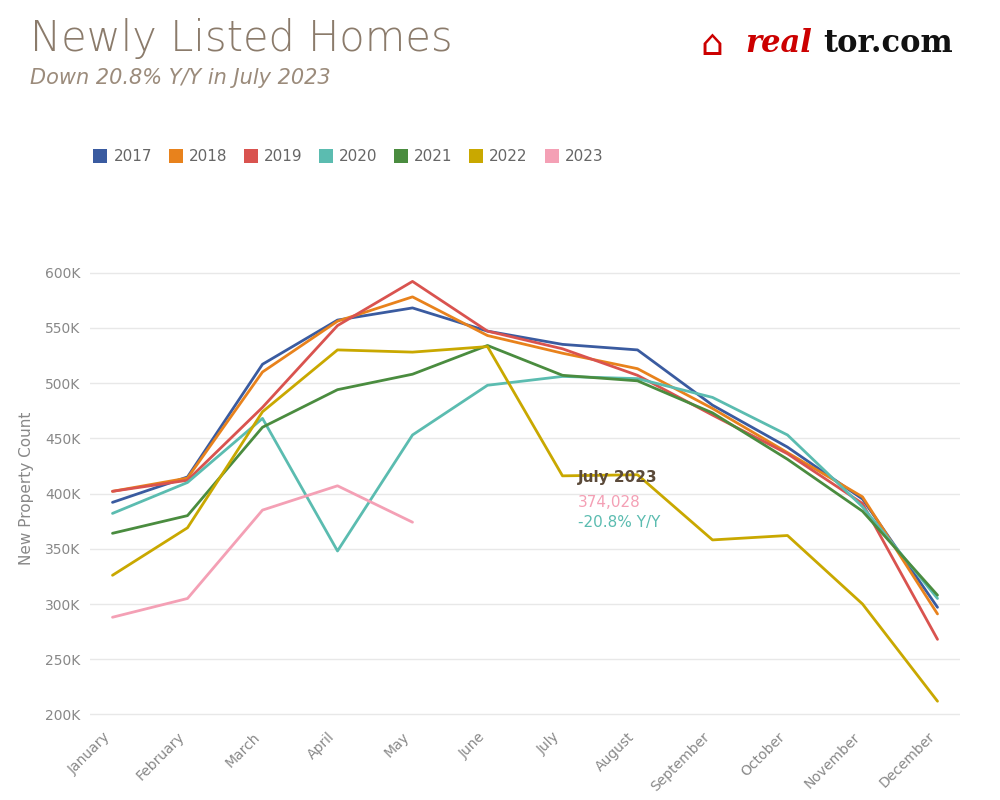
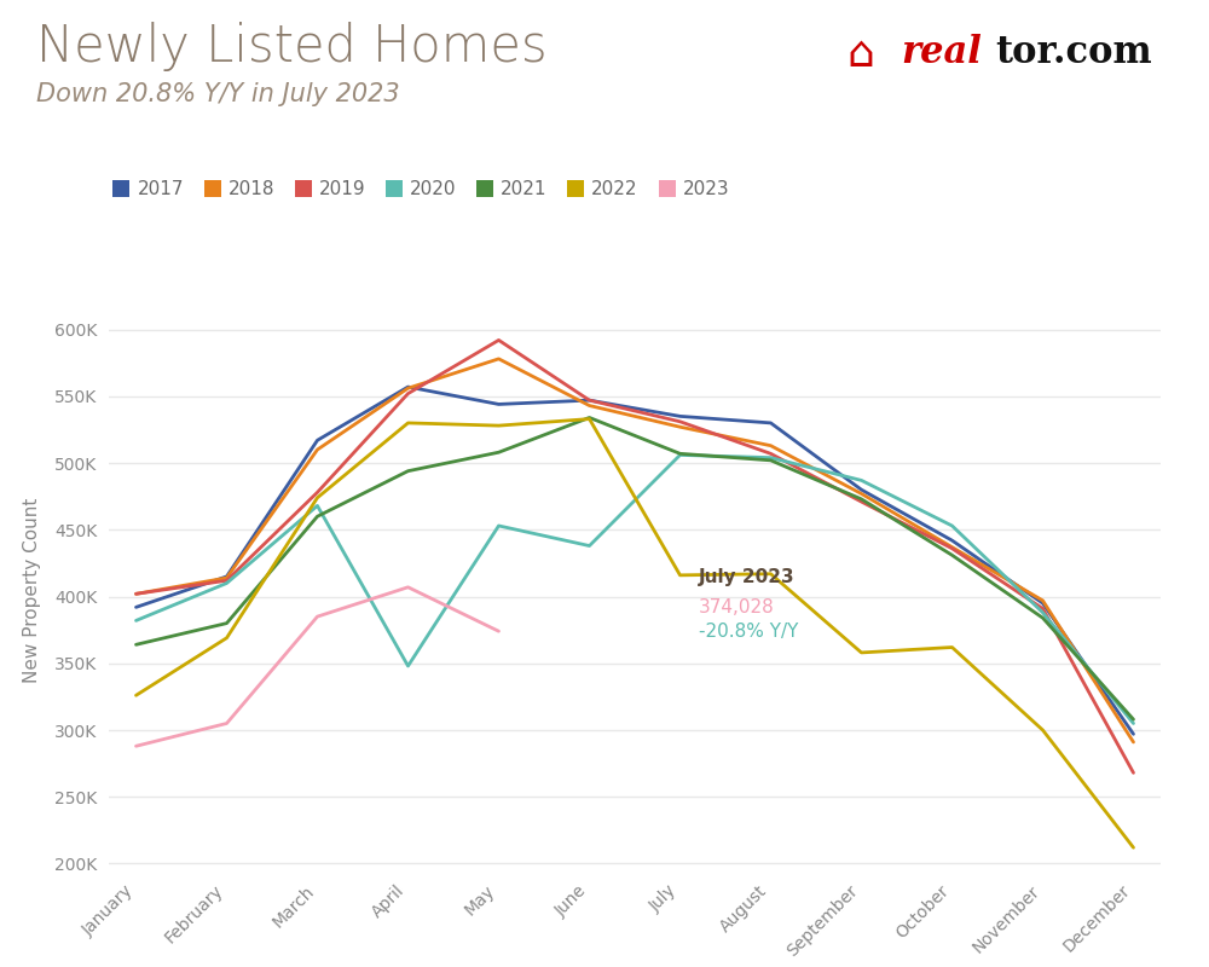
2017/May: 568K -> 544K
2020/June: 498K -> 438K
